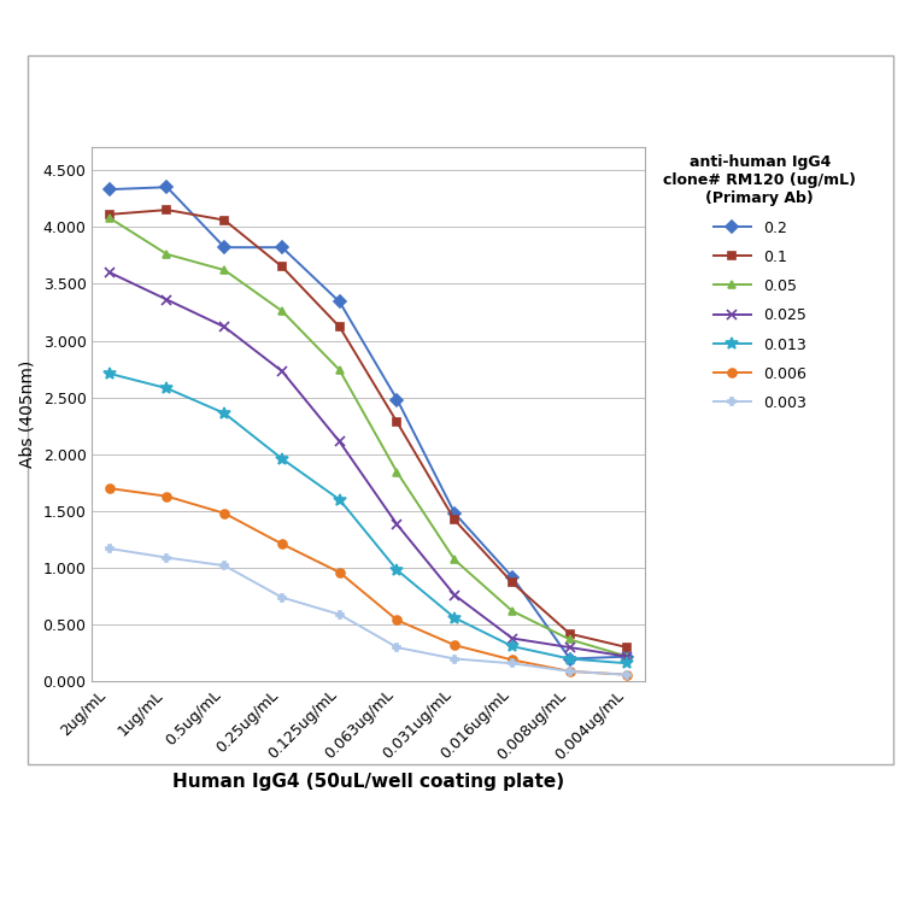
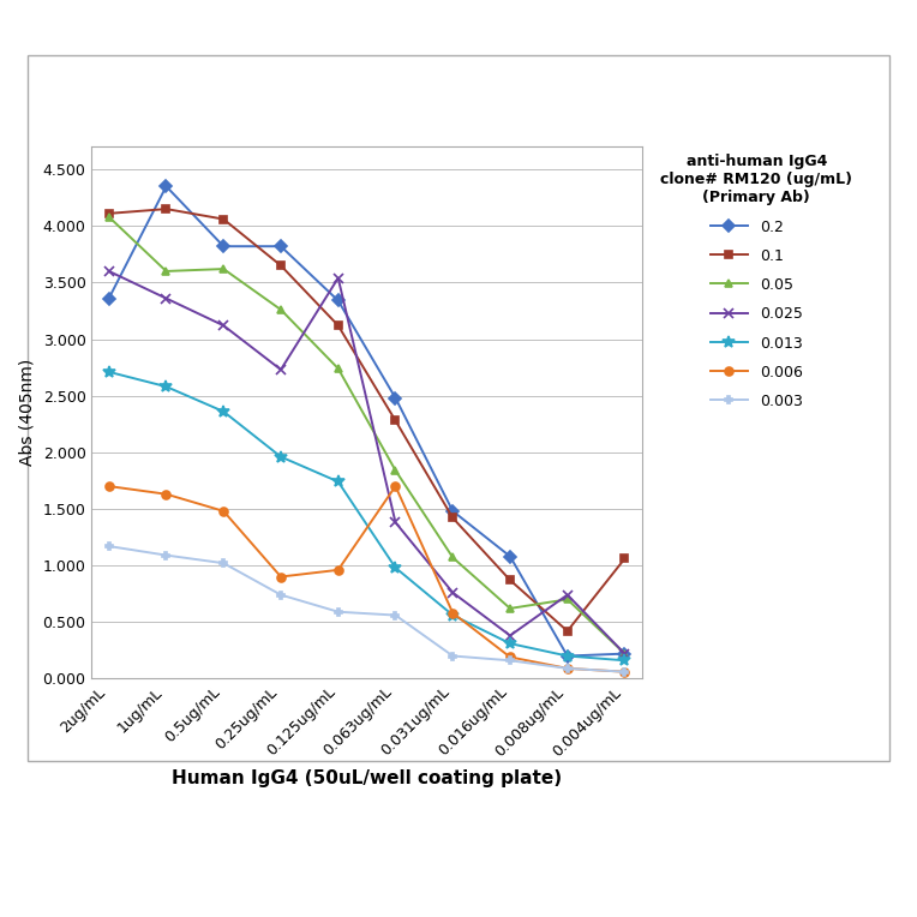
0.2/2ug/mL: 4.33 -> 3.36
0.05/1ug/mL: 3.76 -> 3.60
0.006/0.25ug/mL: 1.21 -> 0.90
0.025/0.125ug/mL: 2.11 -> 3.54
0.013/0.125ug/mL: 1.60 -> 1.74
0.006/0.063ug/mL: 0.54 -> 1.70
0.003/0.063ug/mL: 0.30 -> 0.56
0.006/0.031ug/mL: 0.32 -> 0.58
0.2/0.016ug/mL: 0.92 -> 1.08
0.05/0.008ug/mL: 0.37 -> 0.70
0.025/0.008ug/mL: 0.30 -> 0.74
0.1/0.004ug/mL: 0.30 -> 1.06
